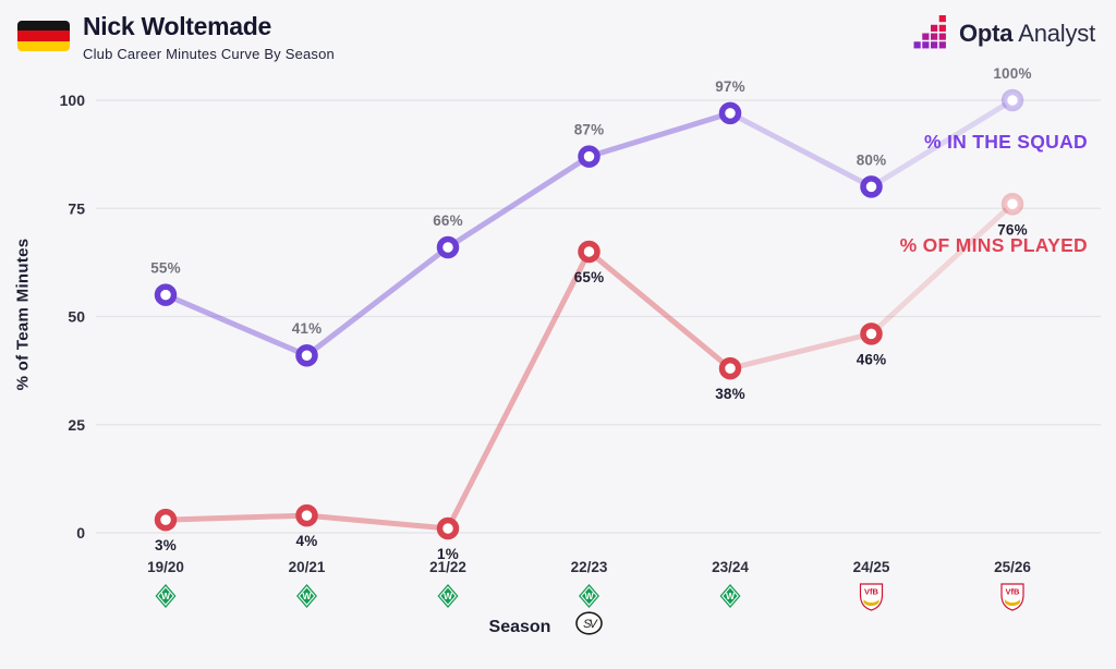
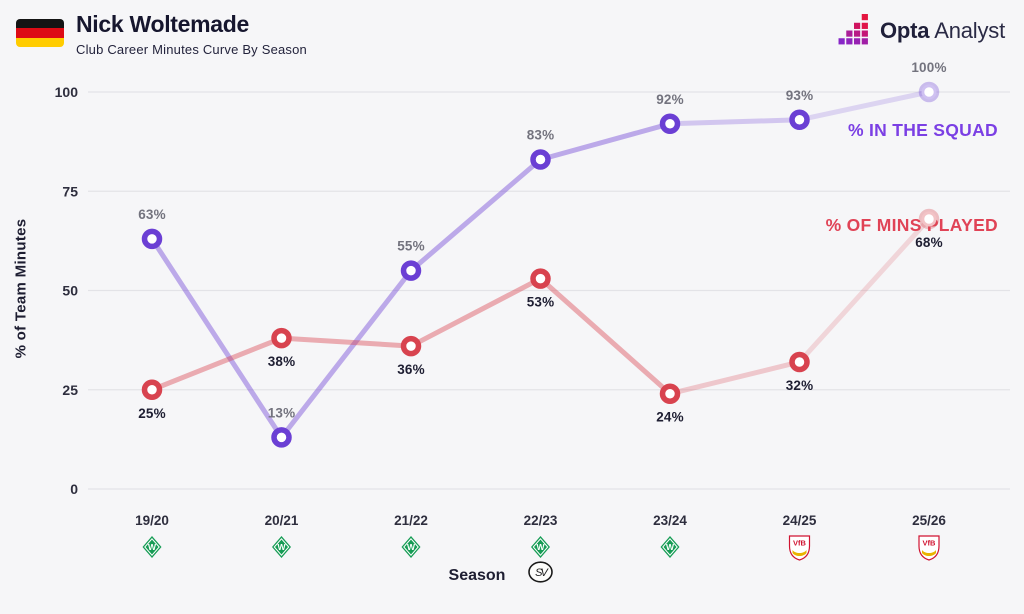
% IN THE SQUAD/19/20: 55% -> 63%
% OF MINS PLAYED/19/20: 3% -> 25%
% IN THE SQUAD/20/21: 41% -> 13%
% OF MINS PLAYED/20/21: 4% -> 38%
% IN THE SQUAD/21/22: 66% -> 55%
% OF MINS PLAYED/21/22: 1% -> 36%
% IN THE SQUAD/22/23: 87% -> 83%
% OF MINS PLAYED/22/23: 65% -> 53%
% IN THE SQUAD/23/24: 97% -> 92%
% OF MINS PLAYED/23/24: 38% -> 24%
% IN THE SQUAD/24/25: 80% -> 93%
% OF MINS PLAYED/24/25: 46% -> 32%
% OF MINS PLAYED/25/26: 76% -> 68%
